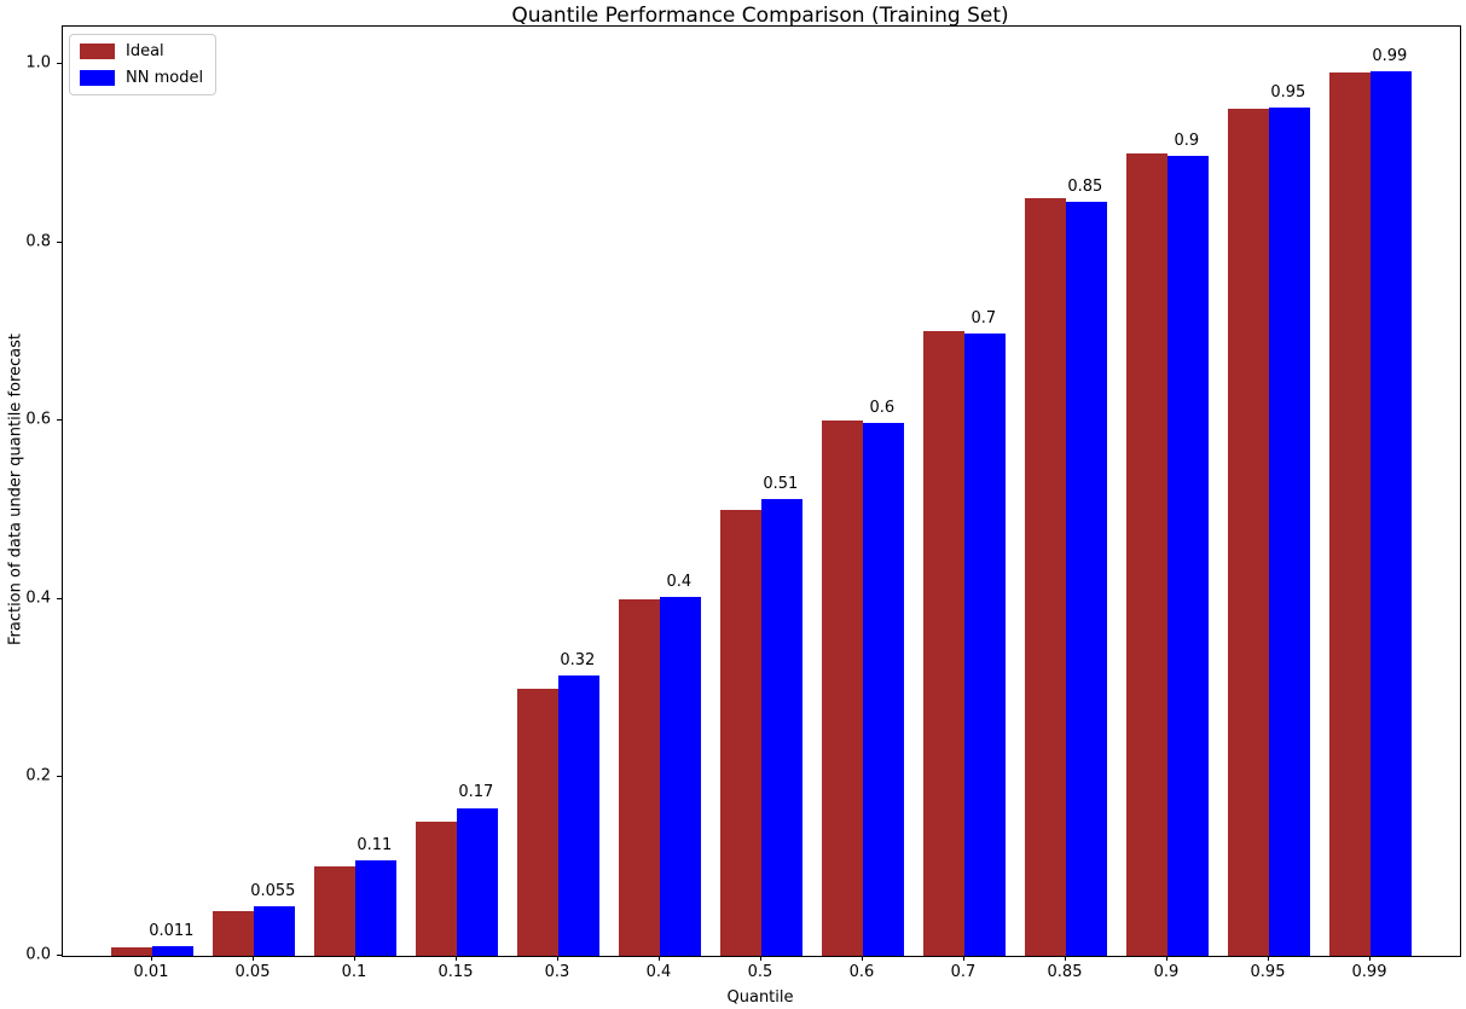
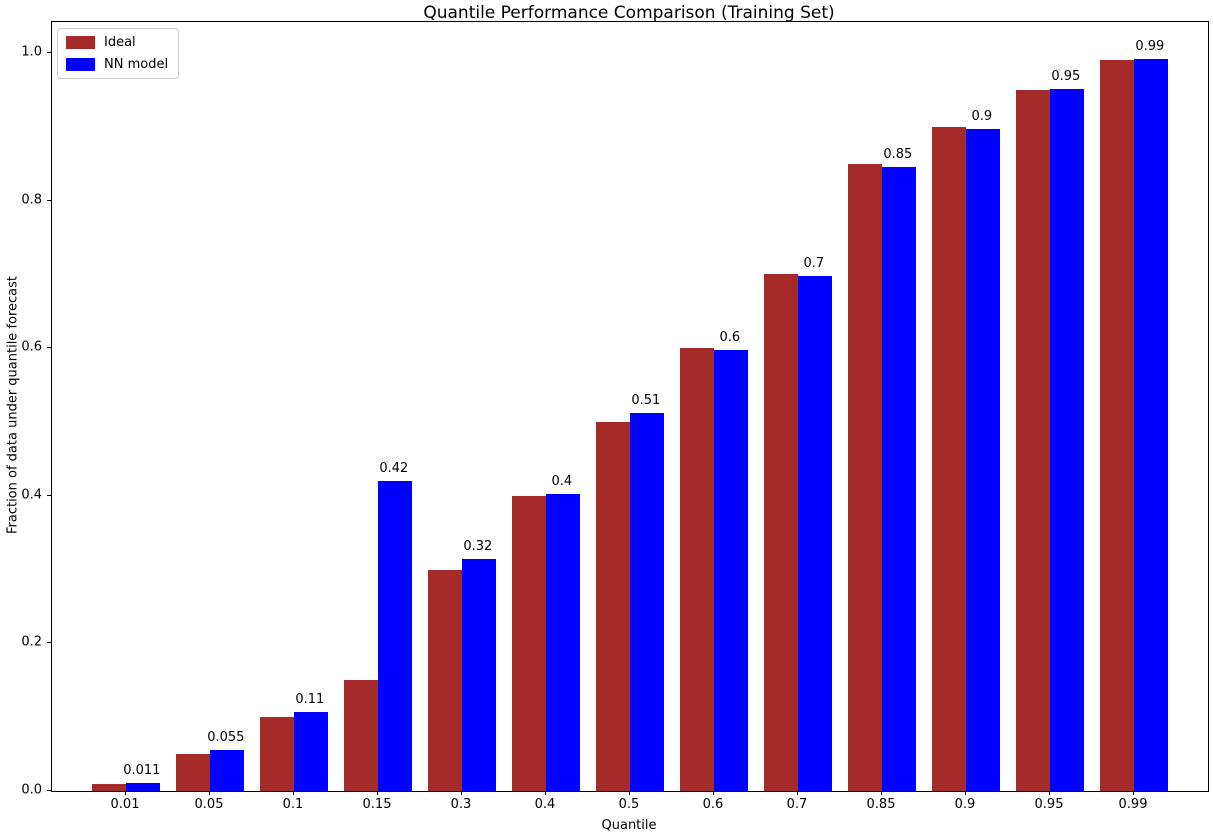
NN model/0.15: 0.17 -> 0.42
